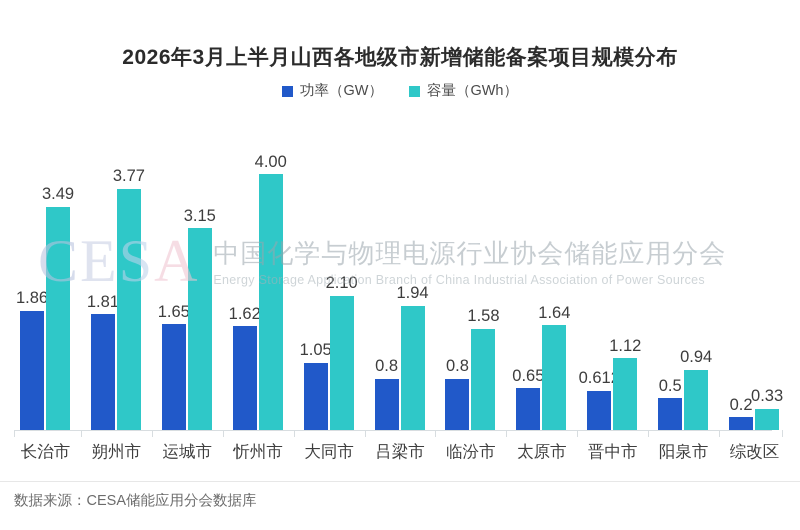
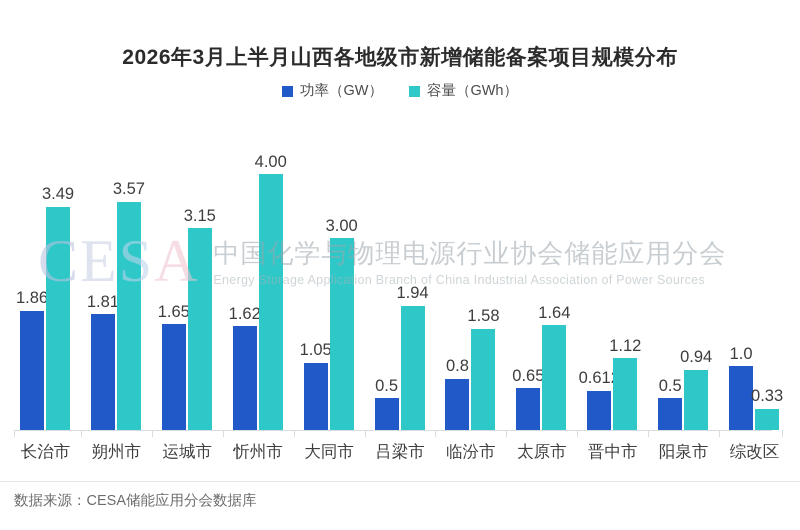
容量（GWh）/朔州市: 3.77 -> 3.57
容量（GWh）/大同市: 2.10 -> 3.00
功率（GW）/吕梁市: 0.8 -> 0.5
功率（GW）/综改区: 0.2 -> 1.0
